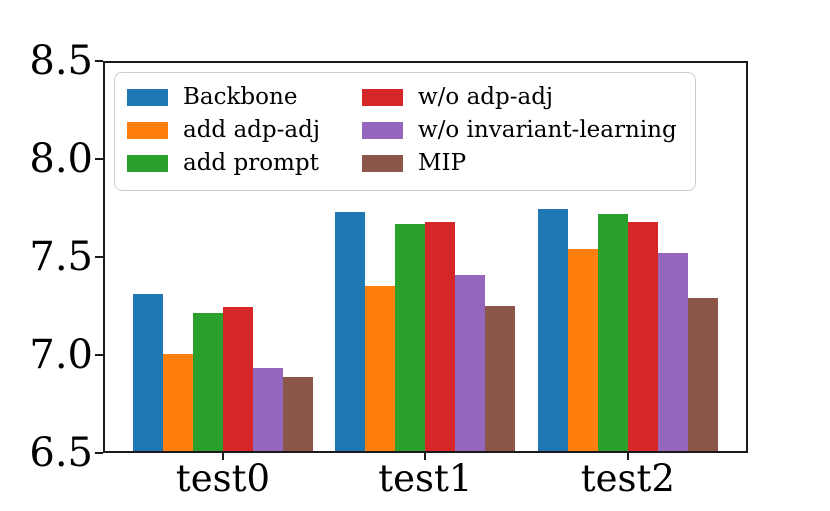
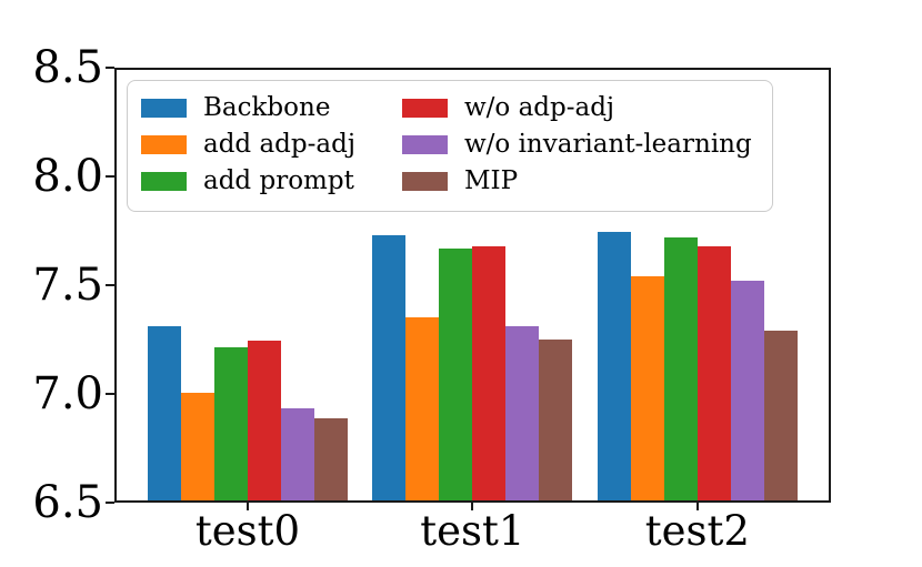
w/o invariant-learning/test1: 7.41 -> 7.31
